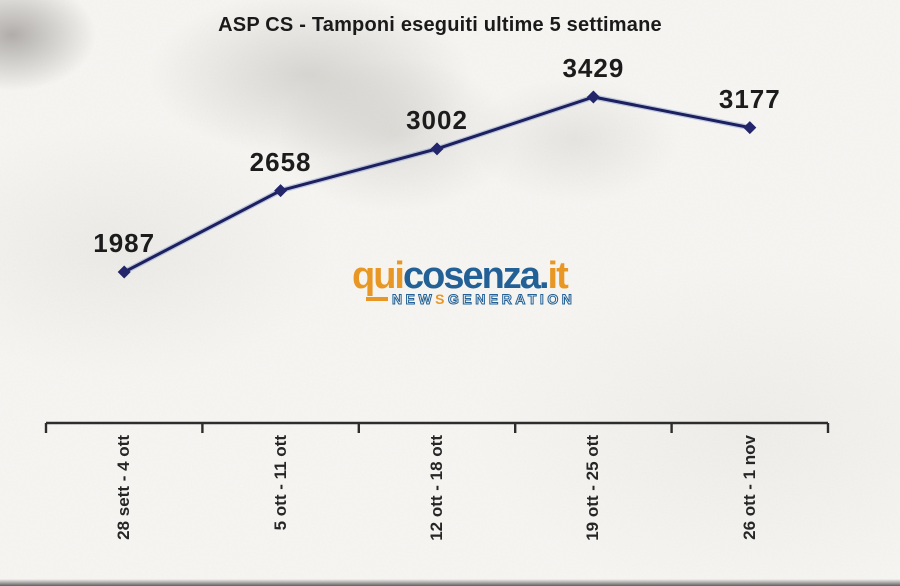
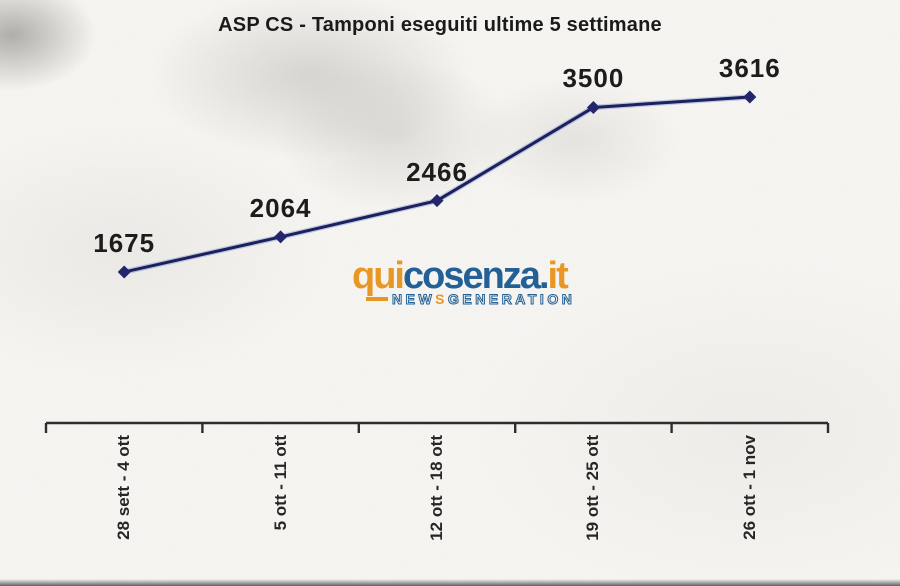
28 sett - 4 ott: 1987 -> 1675
5 ott - 11 ott: 2658 -> 2064
12 ott - 18 ott: 3002 -> 2466
19 ott - 25 ott: 3429 -> 3500
26 ott - 1 nov: 3177 -> 3616
